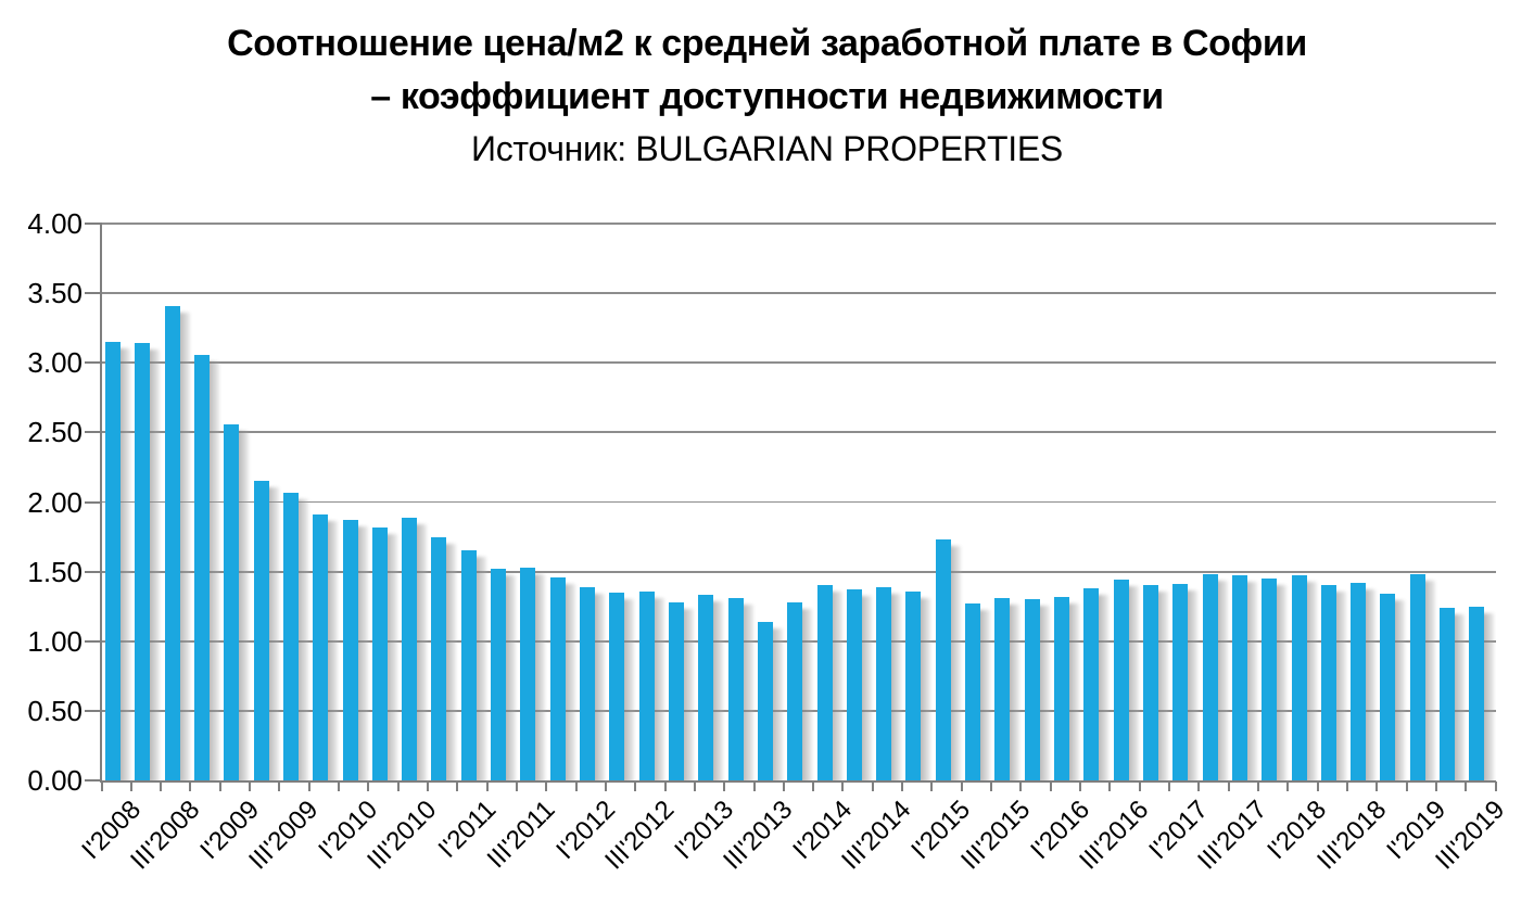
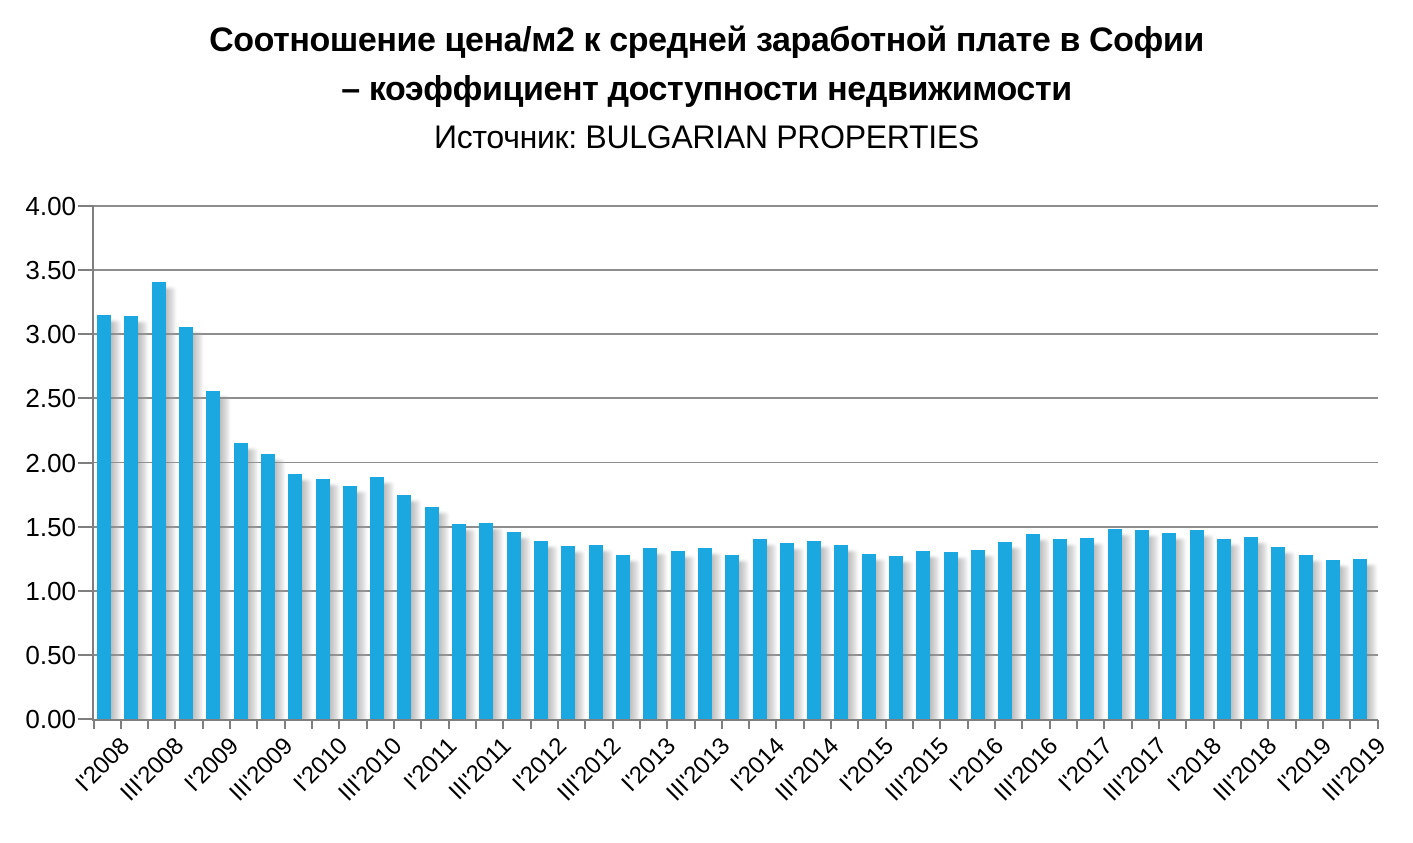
III'2013: 1.14 -> 1.33
I'2015: 1.73 -> 1.29
I'2019: 1.48 -> 1.28
